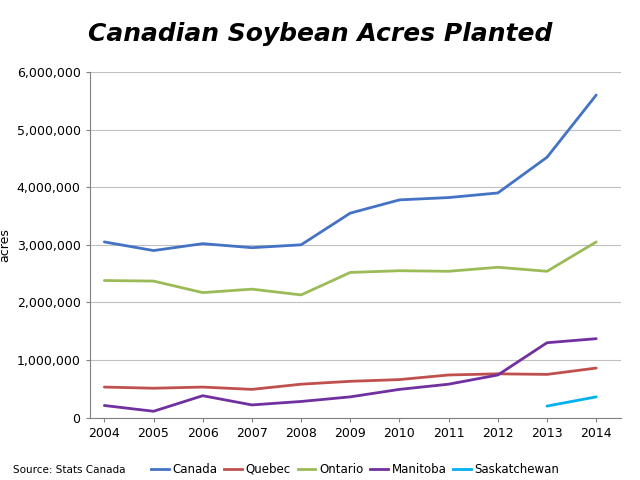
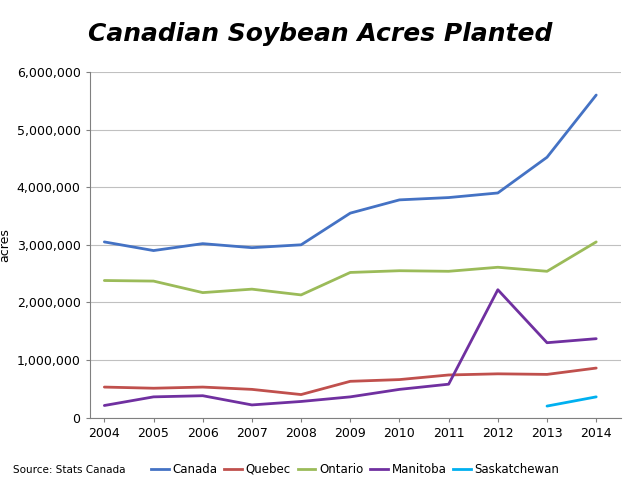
Manitoba/2005: 110,000 -> 360,000
Quebec/2008: 580,000 -> 400,000
Manitoba/2012: 740,000 -> 2,220,000
